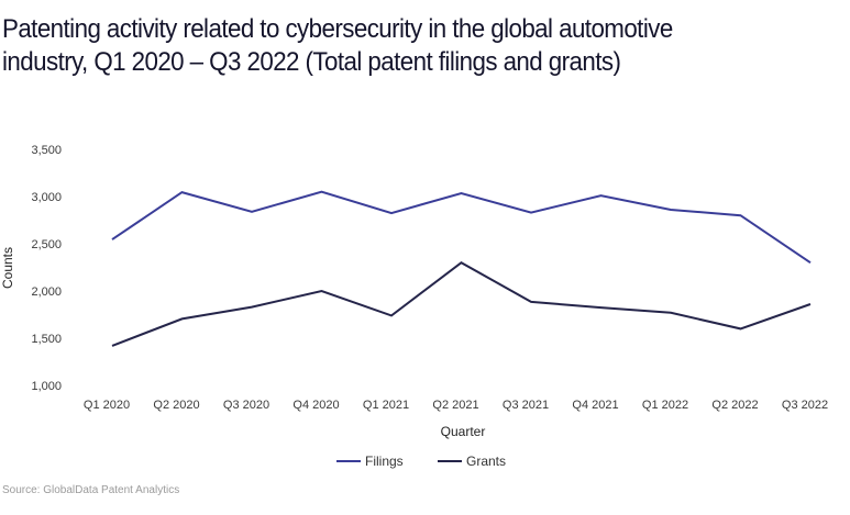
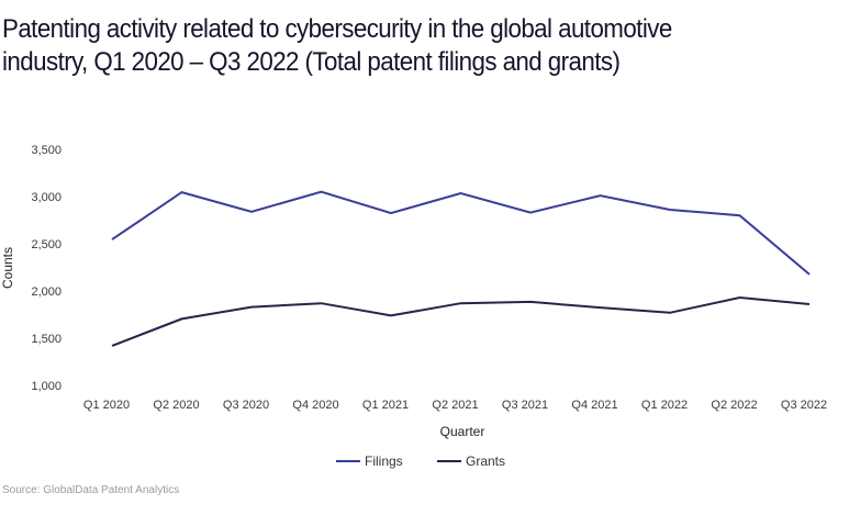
Grants/Q4 2020: 2000 -> 1900
Grants/Q2 2021: 2300 -> 1900
Grants/Q2 2022: 1600 -> 1900
Filings/Q3 2022: 2300 -> 2200
